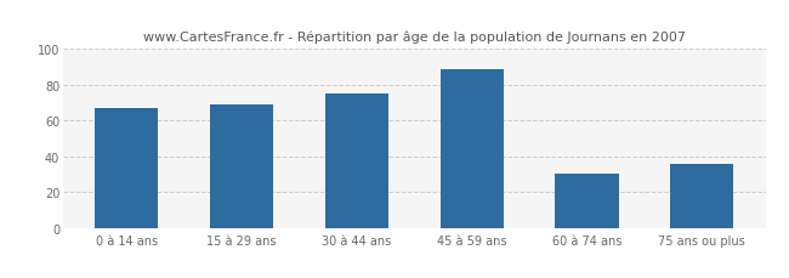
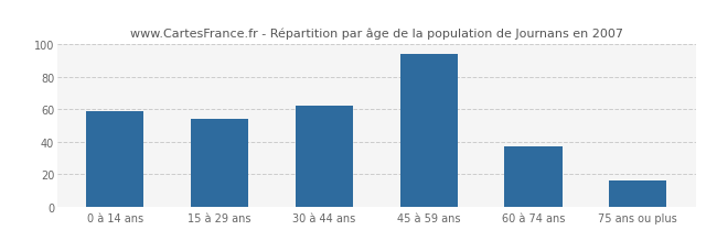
0 à 14 ans: 67 -> 59
15 à 29 ans: 69 -> 54
30 à 44 ans: 75 -> 62
45 à 59 ans: 89 -> 94
60 à 74 ans: 30 -> 37
75 ans ou plus: 36 -> 16
